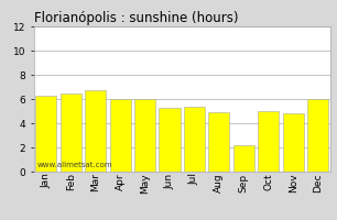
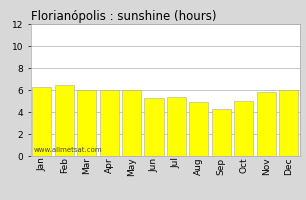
Mar: 6.7 -> 6.0
Sep: 2.2 -> 4.3
Nov: 4.8 -> 5.8
